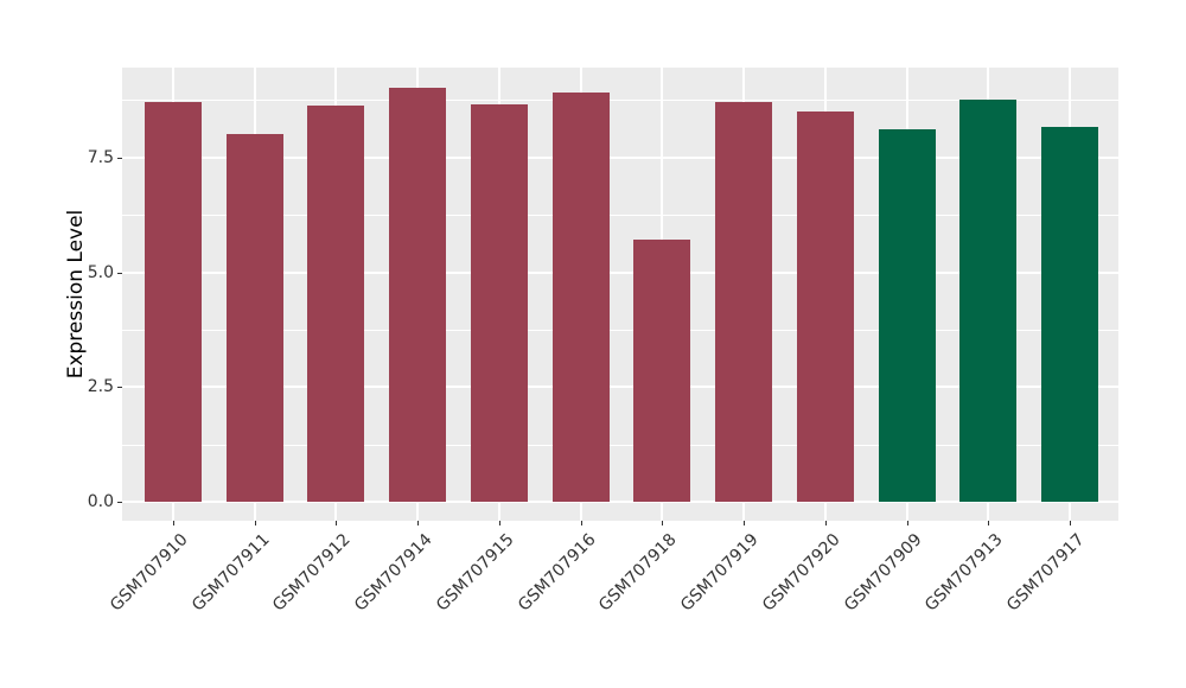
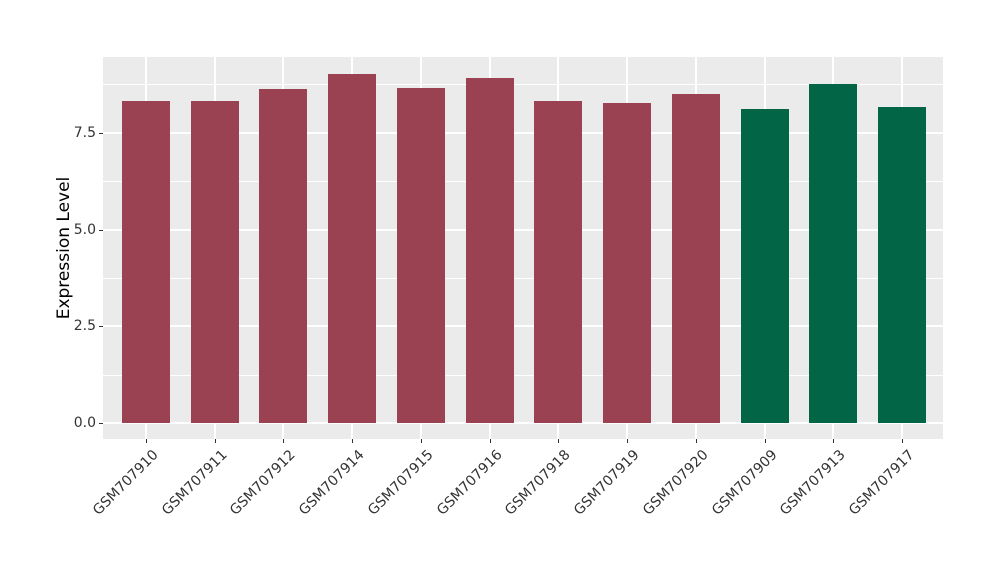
GSM707910: 8.7 -> 8.3
GSM707911: 8.0 -> 8.3
GSM707918: 5.7 -> 8.3
GSM707919: 8.7 -> 8.3
